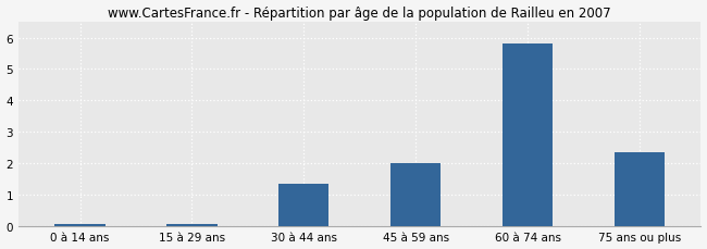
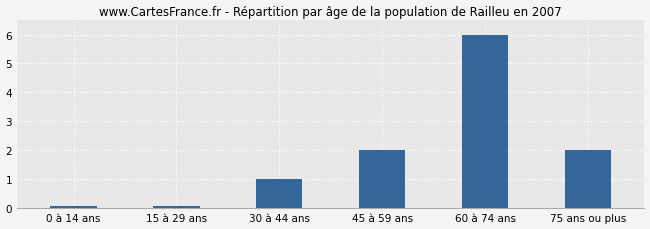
30 à 44 ans: 1.35 -> 1.00
60 à 74 ans: 5.80 -> 6.00
75 ans ou plus: 2.35 -> 2.00
